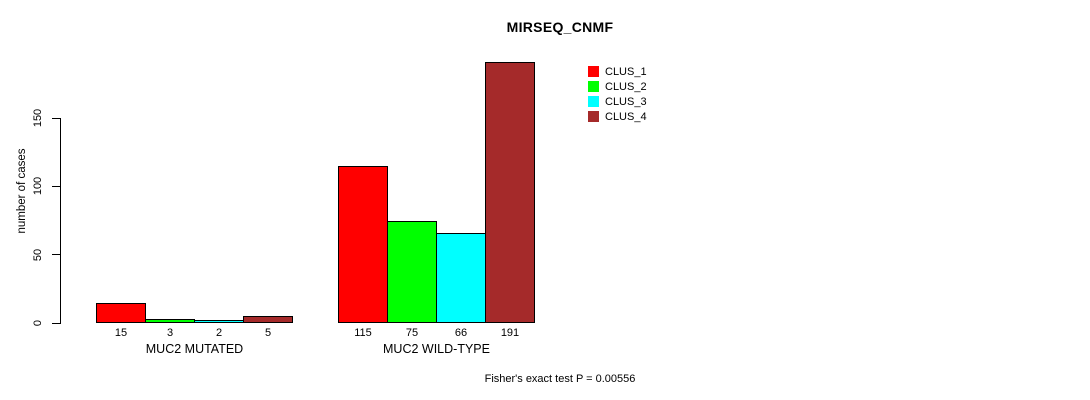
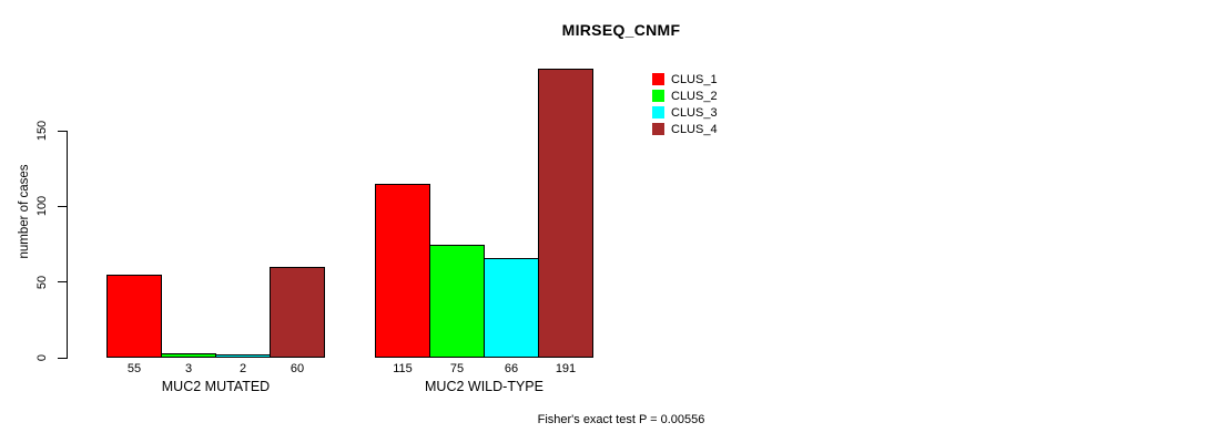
CLUS_1/MUC2 MUTATED: 15 -> 55
CLUS_4/MUC2 MUTATED: 5 -> 60
